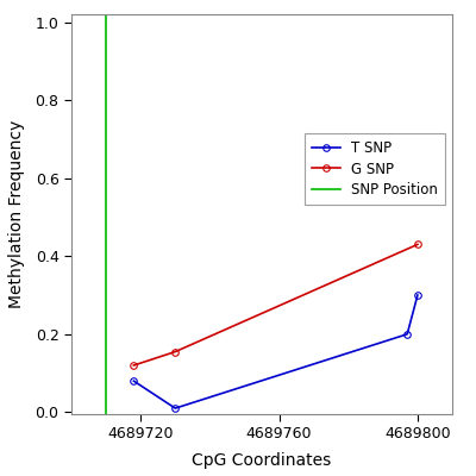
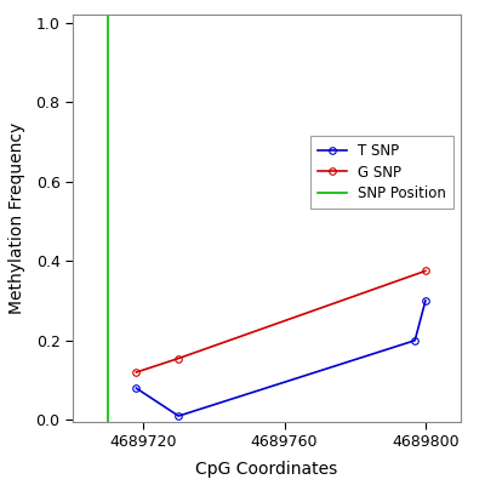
G SNP/4689800: 0.430 -> 0.375
